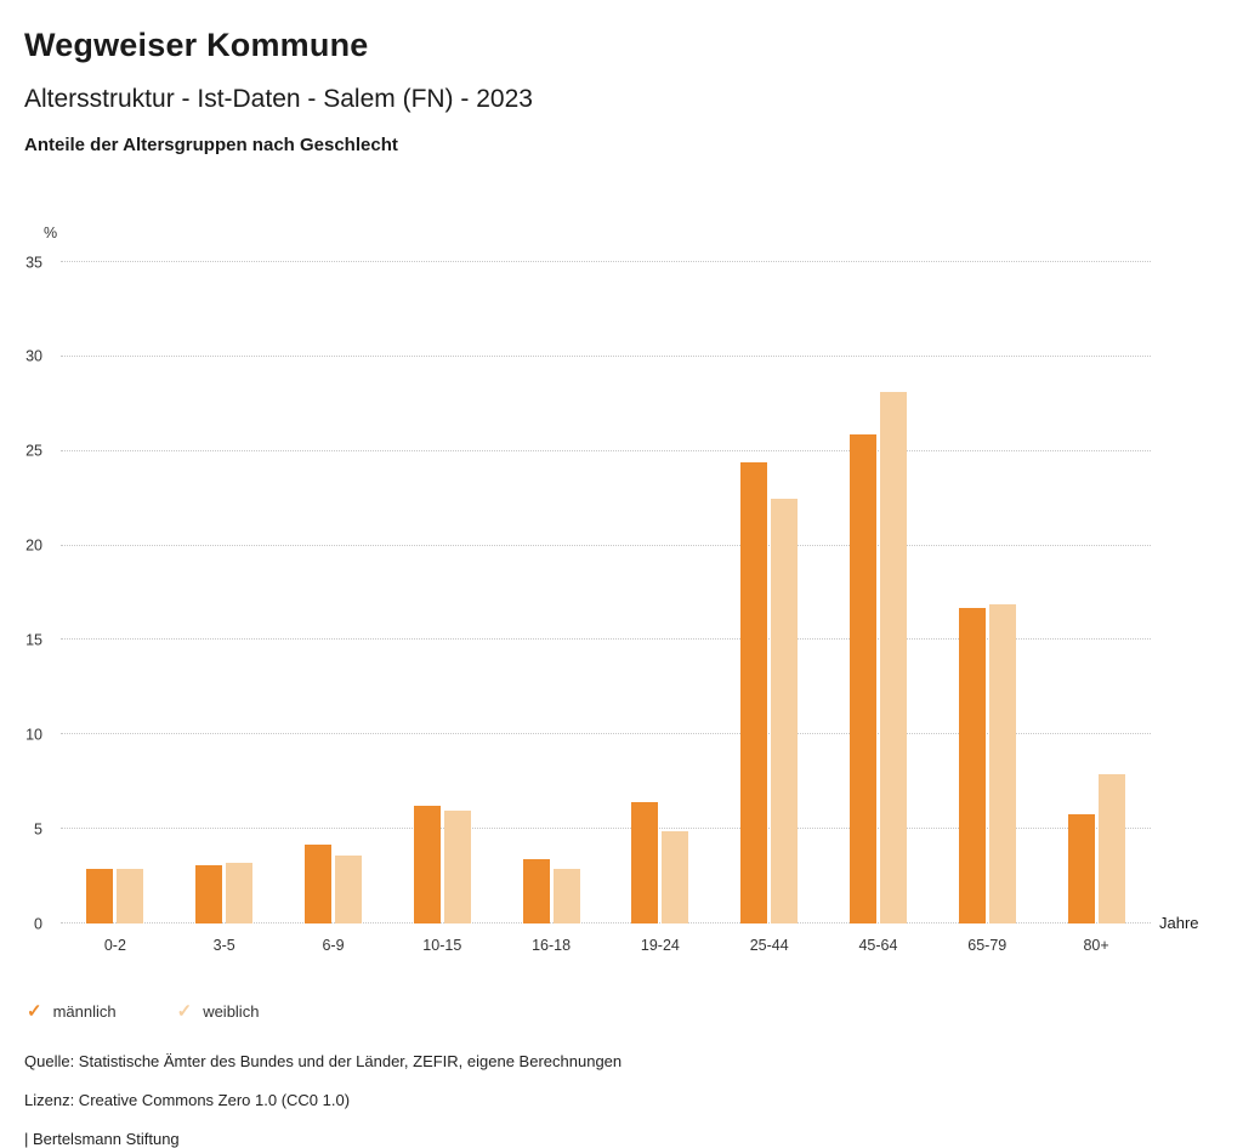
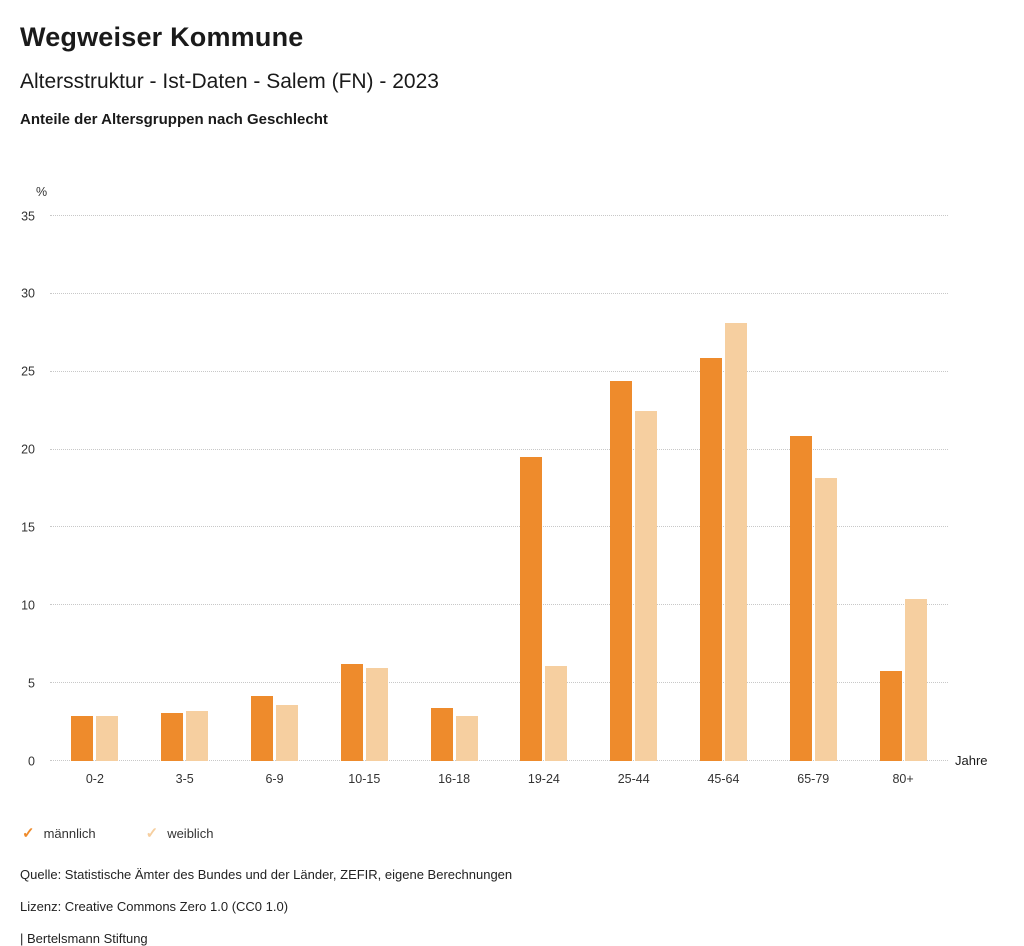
männlich/19-24: 6.4 -> 19.5
weiblich/19-24: 4.9 -> 6.1
männlich/65-79: 16.7 -> 20.9
weiblich/65-79: 16.9 -> 18.2
weiblich/80+: 7.9 -> 10.4
